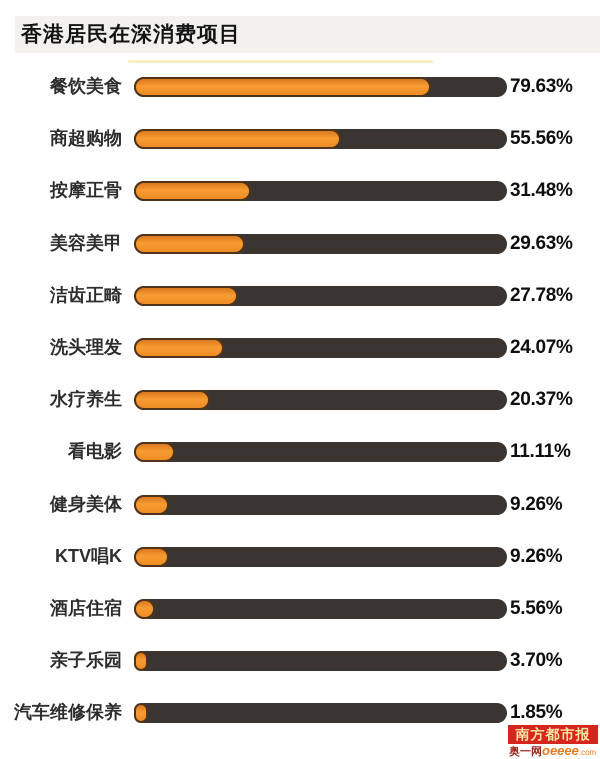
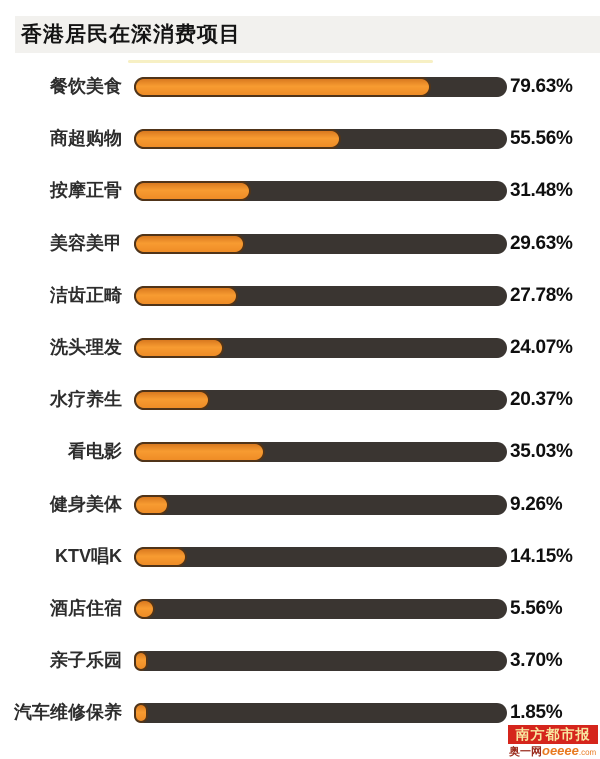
看电影: 11.11% -> 35.03%
KTV唱K: 9.26% -> 14.15%
